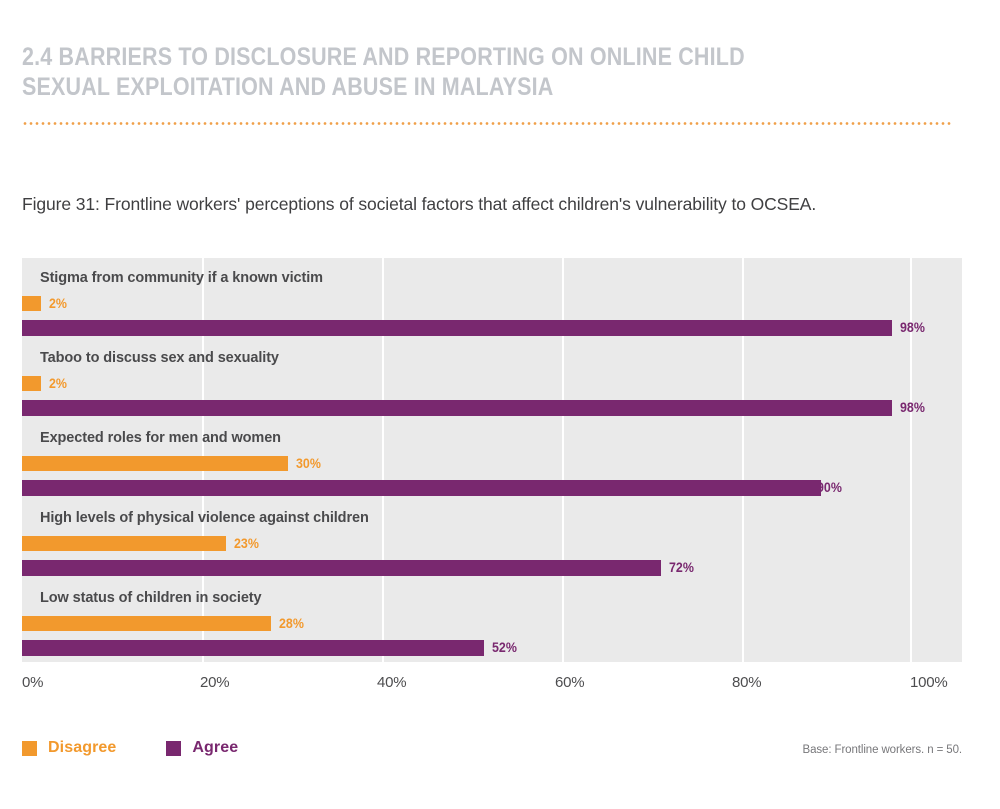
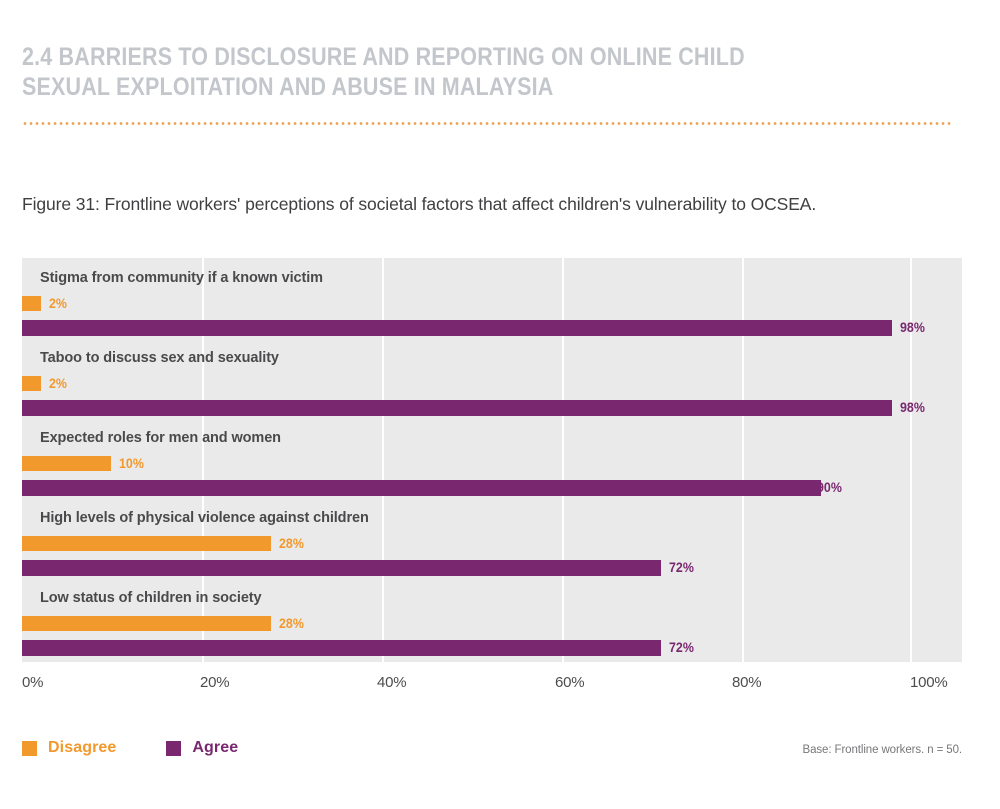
Disagree/Expected roles for men and women: 30% -> 10%
Disagree/High levels of physical violence against children: 23% -> 28%
Agree/Low status of children in society: 52% -> 72%
